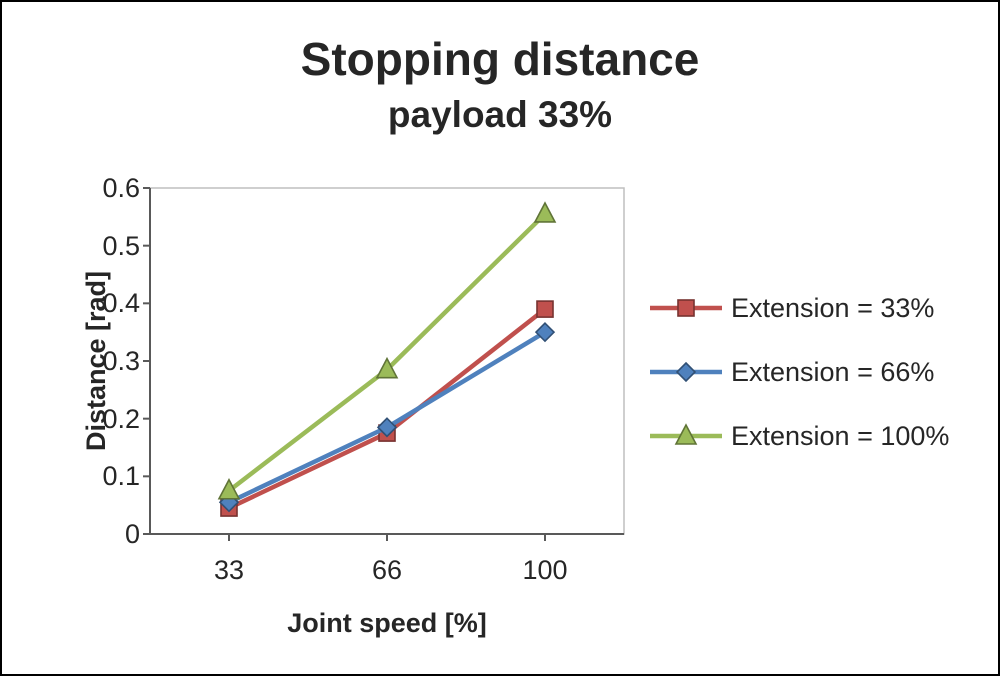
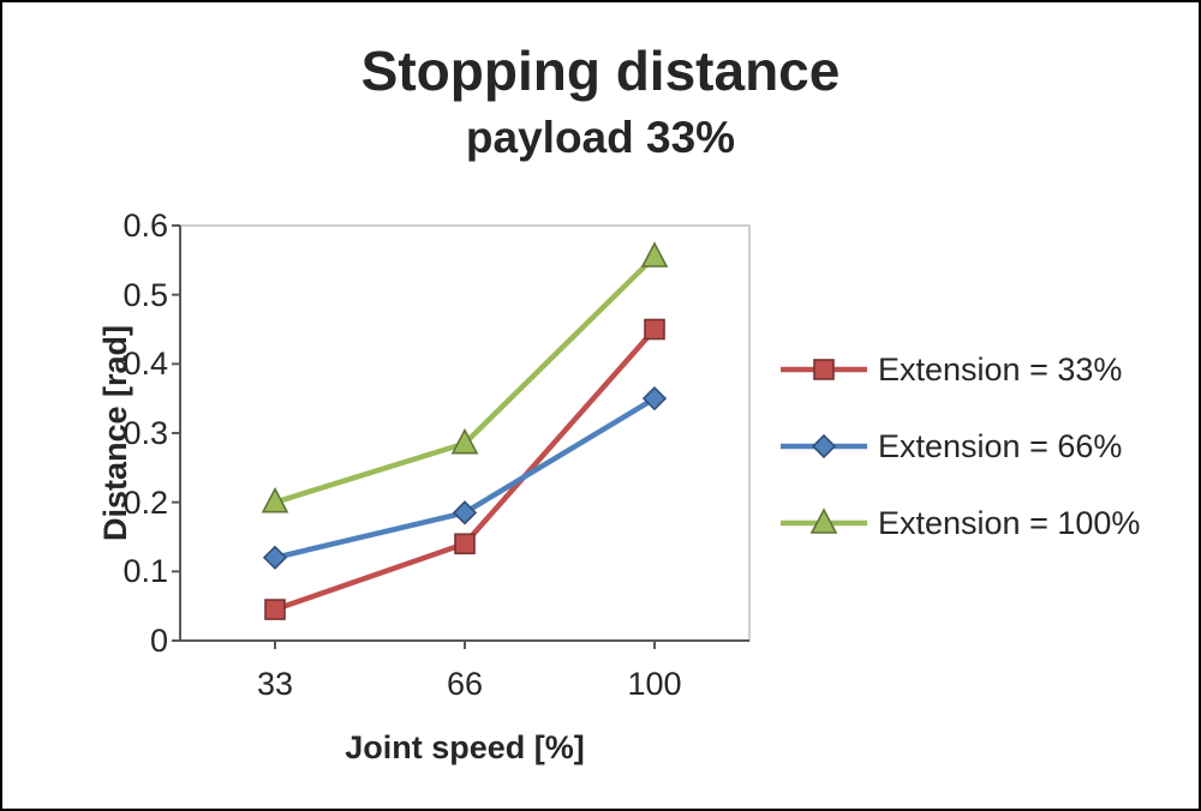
Extension = 66%/33: 0.06 -> 0.12
Extension = 100%/33: 0.07 -> 0.20
Extension = 33%/66: 0.17 -> 0.14
Extension = 33%/100: 0.39 -> 0.45
